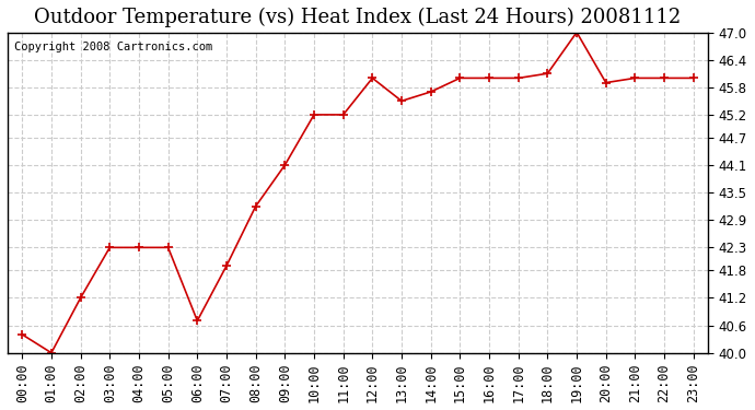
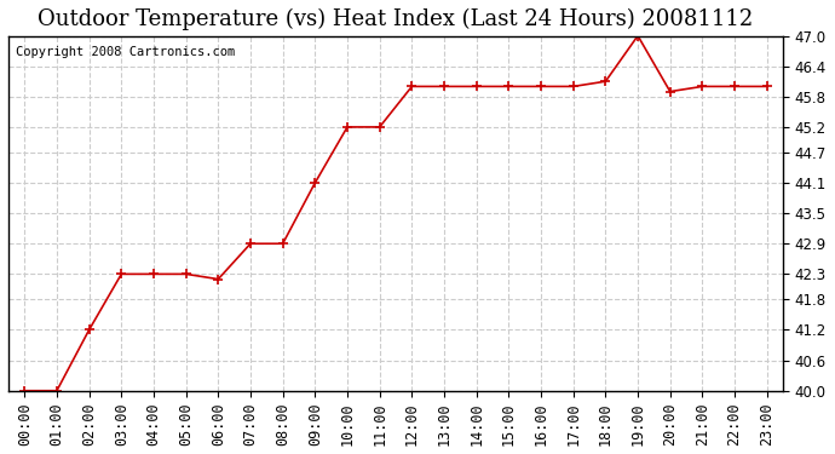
00:00: 40.4 -> 40.0
06:00: 40.7 -> 42.2
07:00: 41.9 -> 42.9
08:00: 43.2 -> 42.9
13:00: 45.5 -> 46.0
14:00: 45.7 -> 46.0
